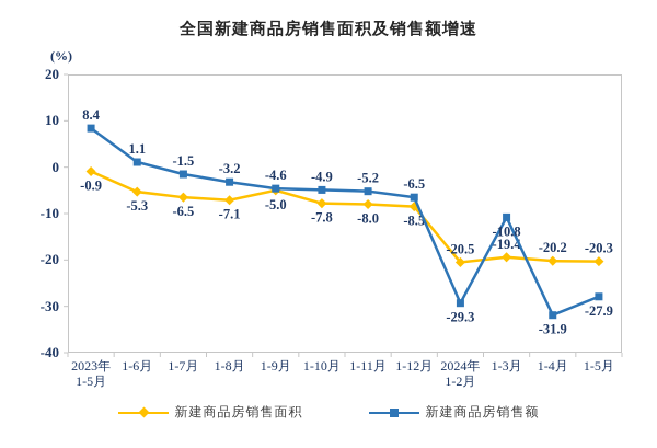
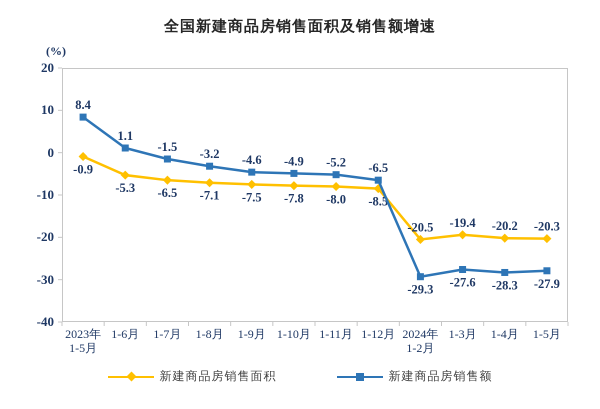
新建商品房销售面积/1-9月: -5.0 -> -7.5
新建商品房销售额/1-3月: -10.8 -> -27.6
新建商品房销售额/1-4月: -31.9 -> -28.3
